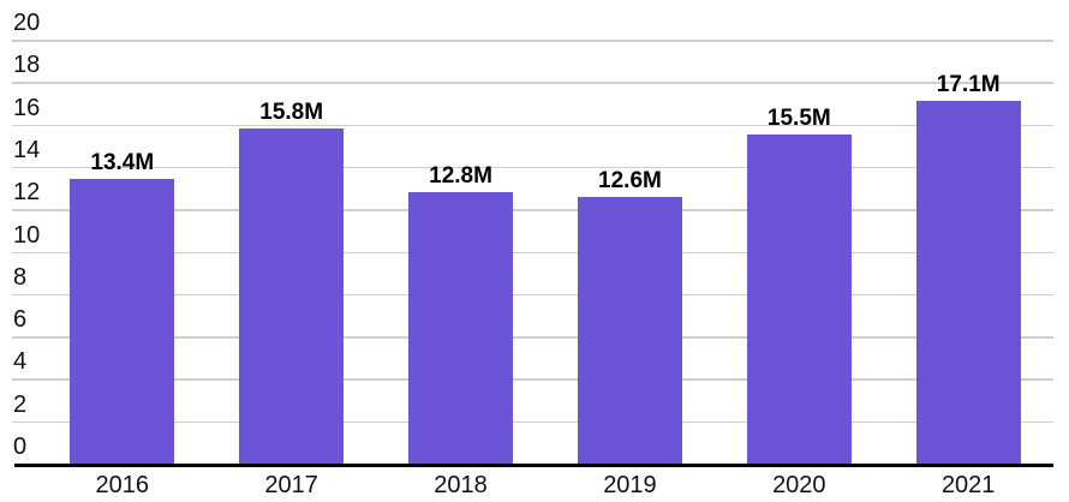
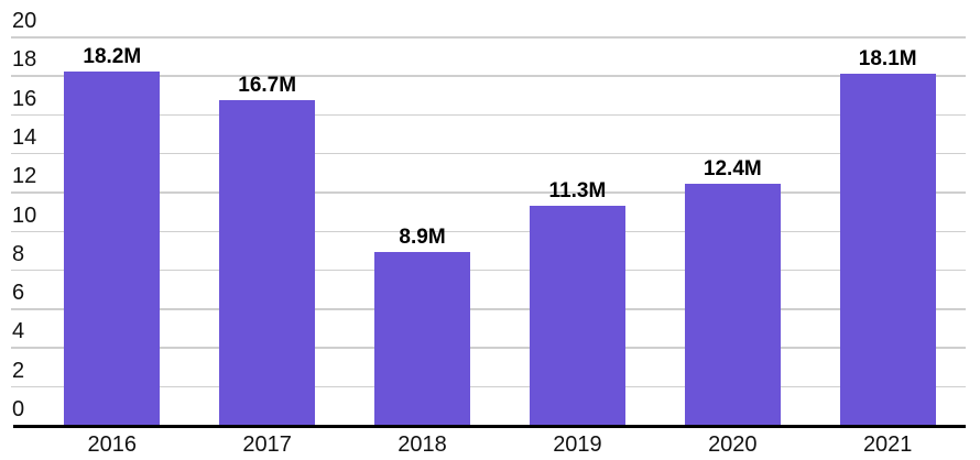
2016: 13.4M -> 18.2M
2017: 15.8M -> 16.7M
2018: 12.8M -> 8.9M
2019: 12.6M -> 11.3M
2020: 15.5M -> 12.4M
2021: 17.1M -> 18.1M
